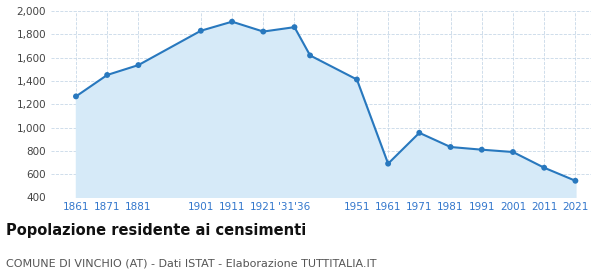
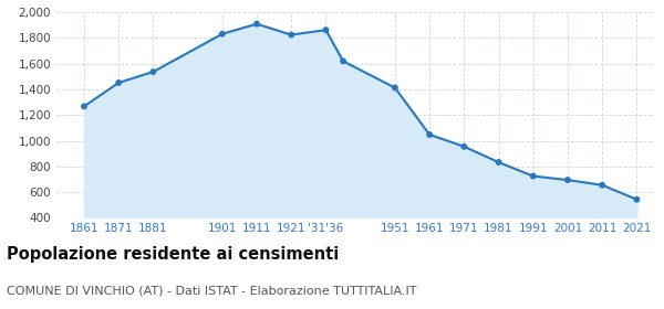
1961: 690 -> 1,050
1991: 810 -> 720
2001: 790 -> 700
